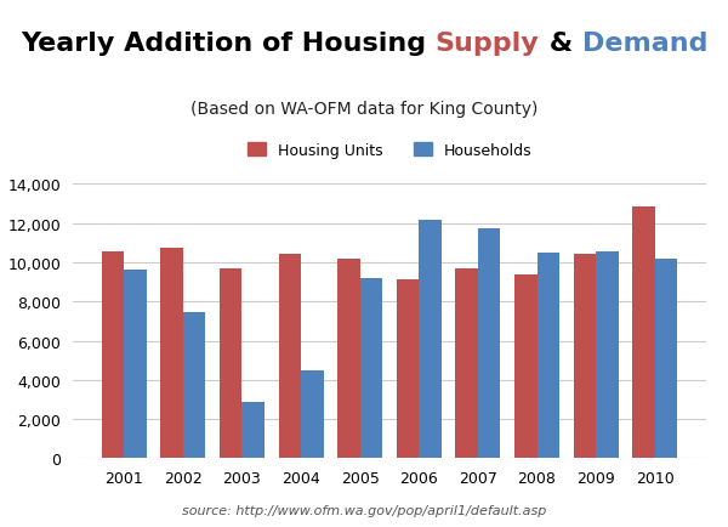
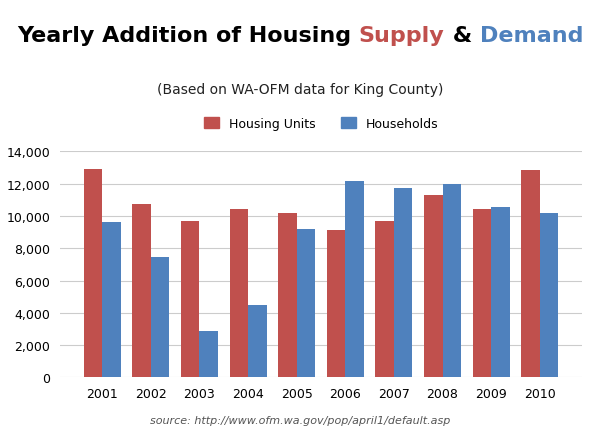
Housing Units/2001: 10,600 -> 12,900
Housing Units/2008: 9,400 -> 11,300
Households/2008: 10,500 -> 12,000
